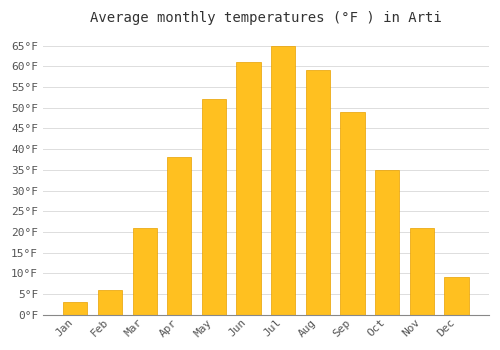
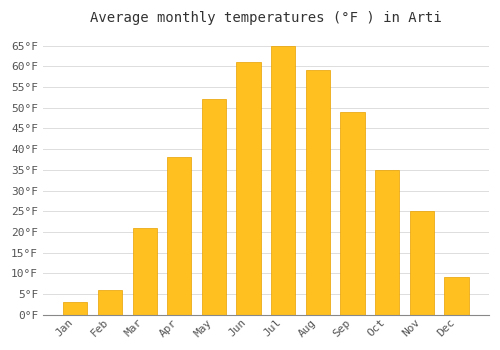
Nov: 21°F -> 25°F
